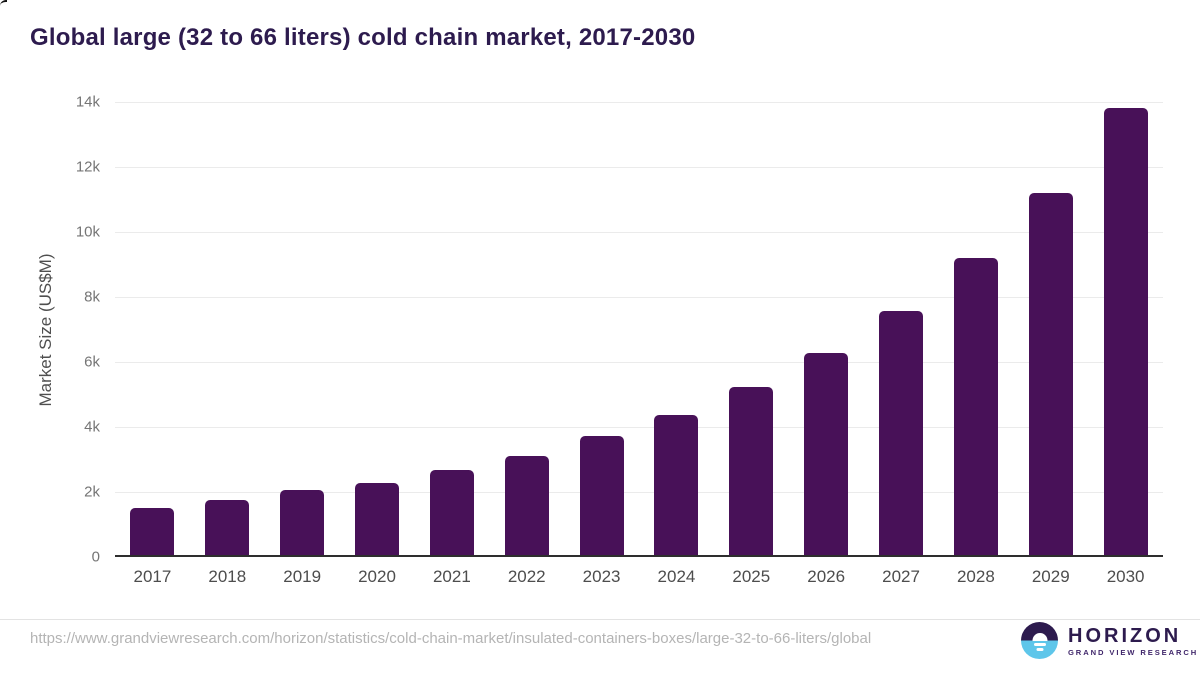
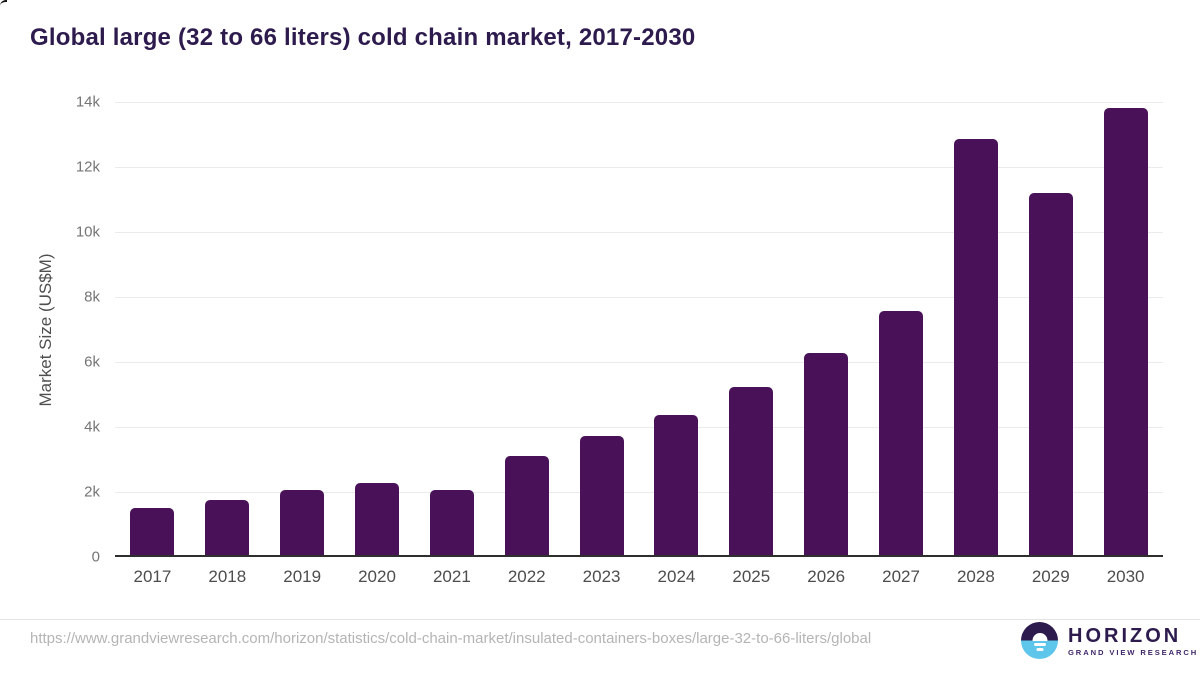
2021: 2.6k -> 2.0k
2028: 9.1k -> 12.8k
